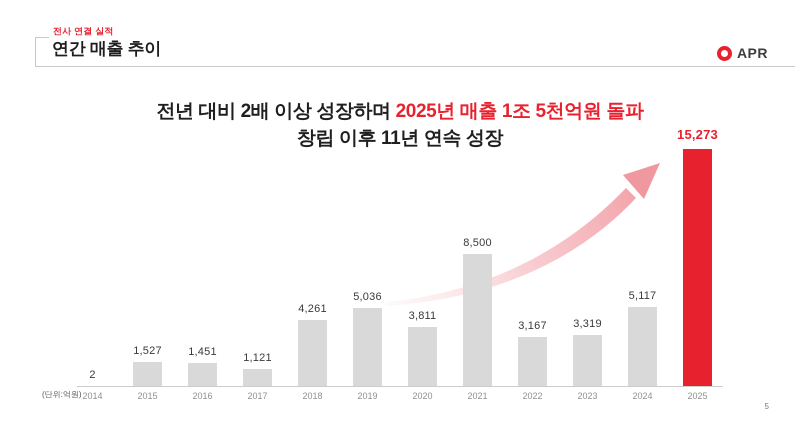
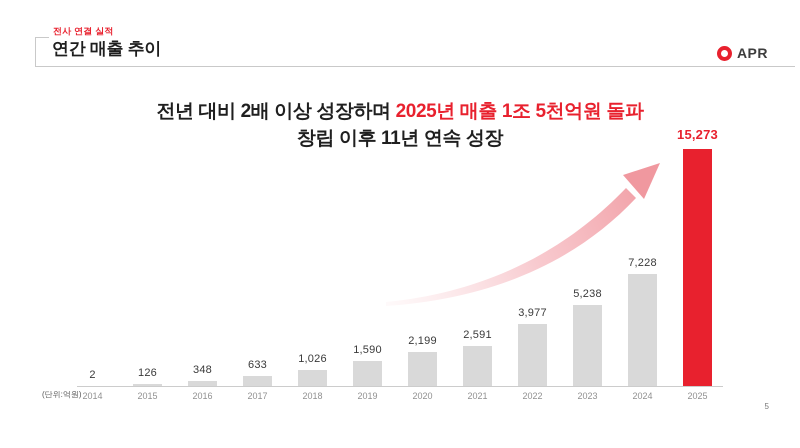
2015: 1,527 -> 126
2016: 1,451 -> 348
2017: 1,121 -> 633
2018: 4,261 -> 1,026
2019: 5,036 -> 1,590
2020: 3,811 -> 2,199
2021: 8,500 -> 2,591
2022: 3,167 -> 3,977
2023: 3,319 -> 5,238
2024: 5,117 -> 7,228
